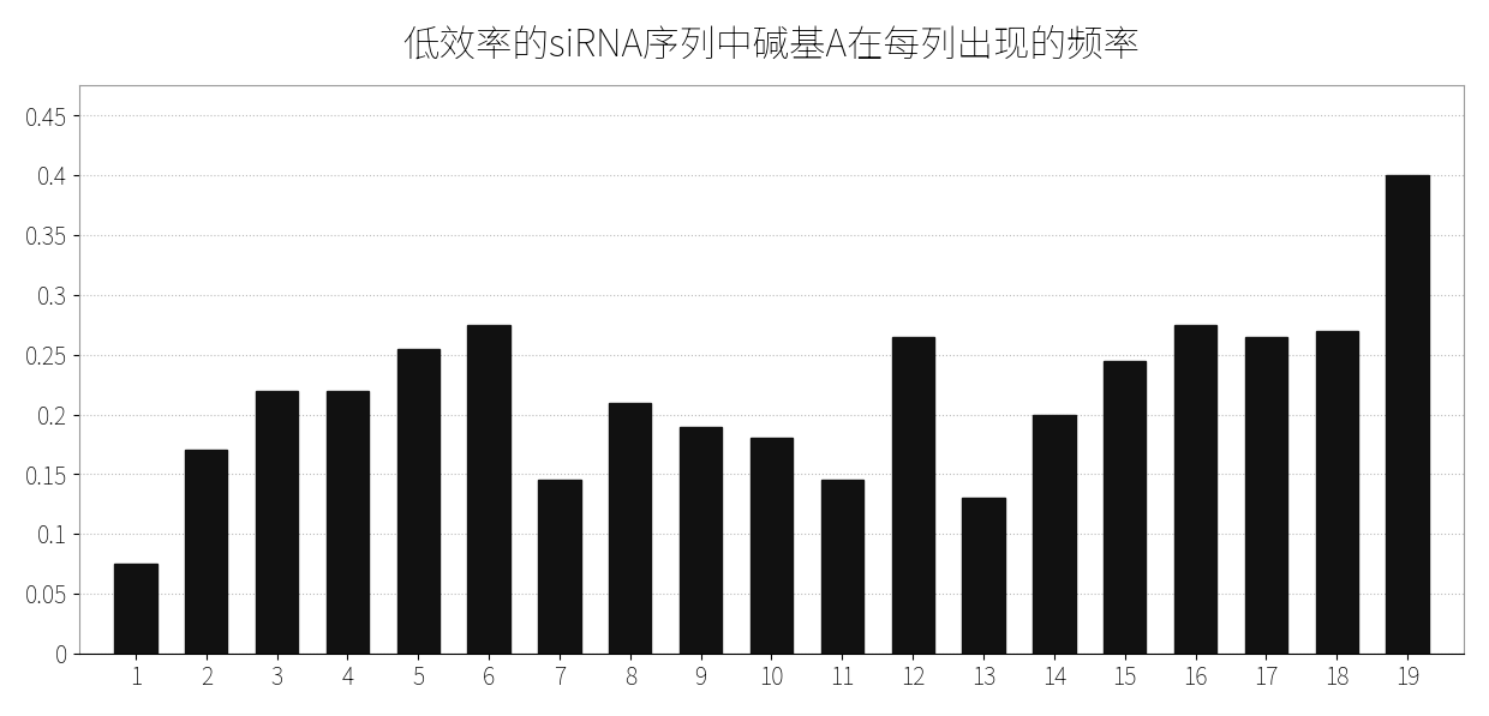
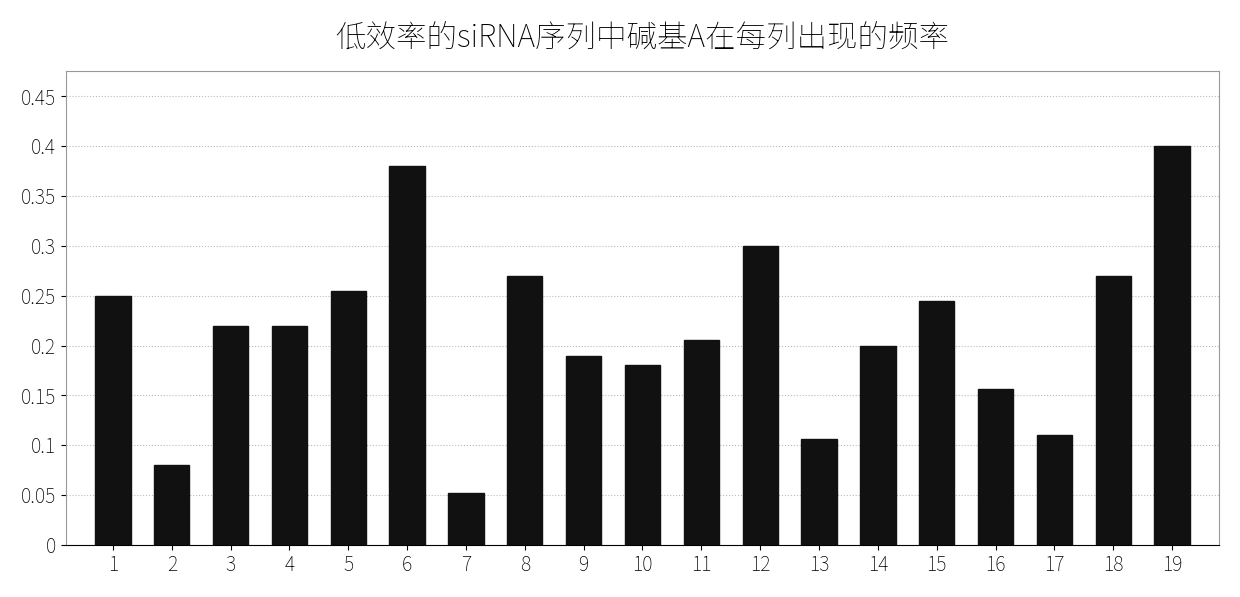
1: 0.075 -> 0.250
2: 0.170 -> 0.080
6: 0.275 -> 0.380
7: 0.145 -> 0.052
8: 0.210 -> 0.270
11: 0.145 -> 0.206
12: 0.265 -> 0.300
13: 0.130 -> 0.106
16: 0.275 -> 0.156
17: 0.265 -> 0.110
